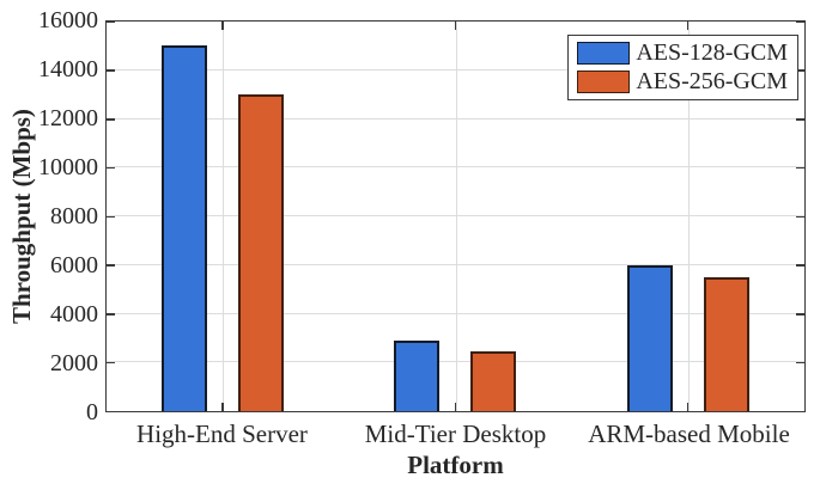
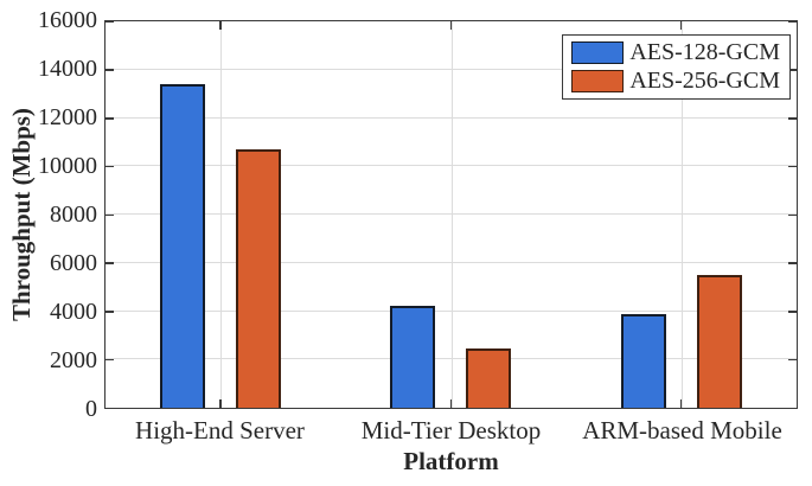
AES-128-GCM/High-End Server: 15000 -> 13400
AES-256-GCM/High-End Server: 13000 -> 10700
AES-128-GCM/Mid-Tier Desktop: 2900 -> 4200
AES-128-GCM/ARM-based Mobile: 6000 -> 3900
